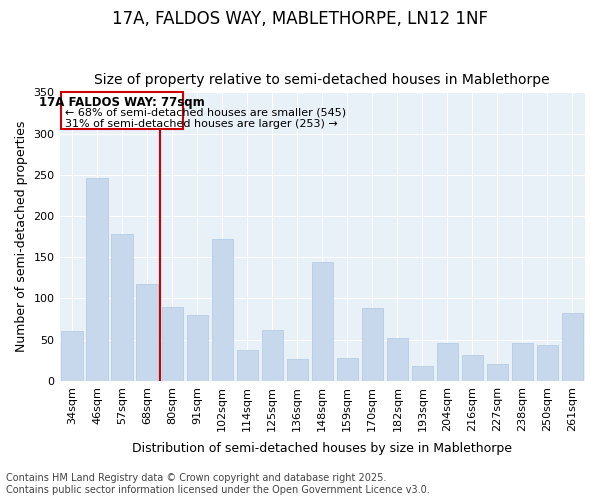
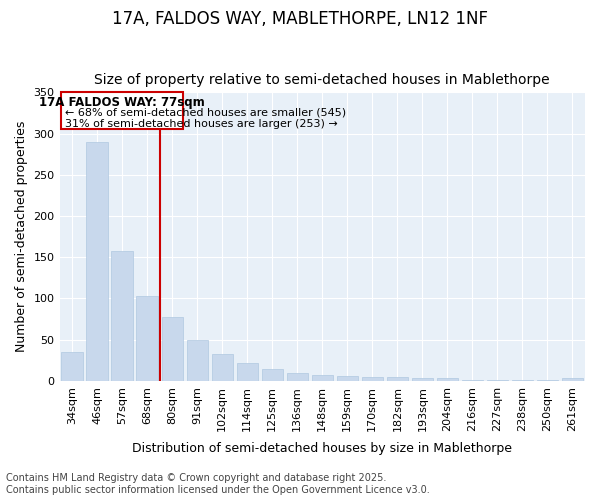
34sqm: 60 -> 35
46sqm: 246 -> 290
57sqm: 178 -> 158
68sqm: 118 -> 103
80sqm: 90 -> 77
91sqm: 80 -> 50
102sqm: 172 -> 33
114sqm: 38 -> 22
125sqm: 62 -> 14
136sqm: 26 -> 10
148sqm: 144 -> 7
159sqm: 28 -> 6
170sqm: 88 -> 5
182sqm: 52 -> 5
193sqm: 18 -> 4
204sqm: 46 -> 4
216sqm: 32 -> 1
227sqm: 20 -> 1
238sqm: 46 -> 1
250sqm: 44 -> 1
261sqm: 82 -> 3
